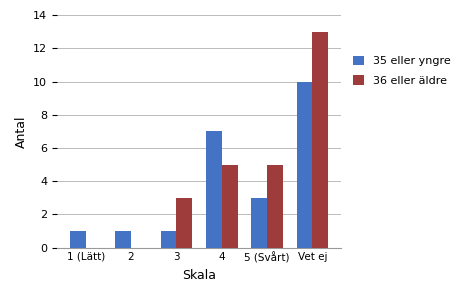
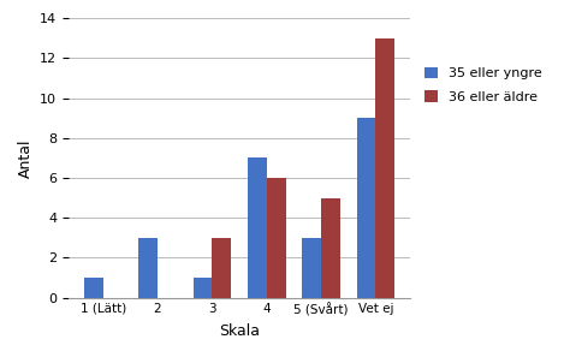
35 eller yngre/2: 1 -> 3
36 eller äldre/4: 5 -> 6
35 eller yngre/Vet ej: 10 -> 9
